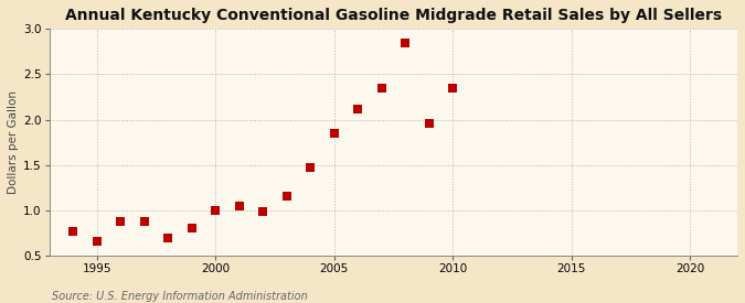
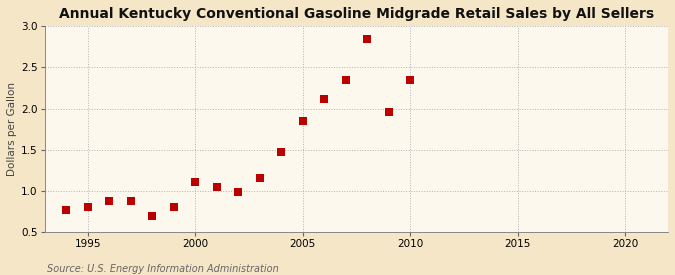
1995: 0.66 -> 0.80
2000: 1.00 -> 1.11
